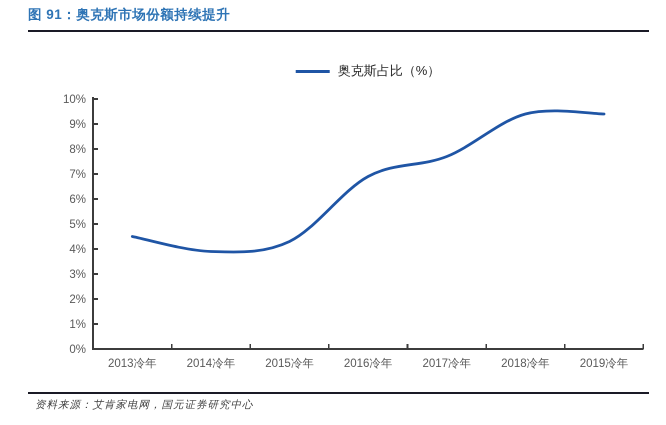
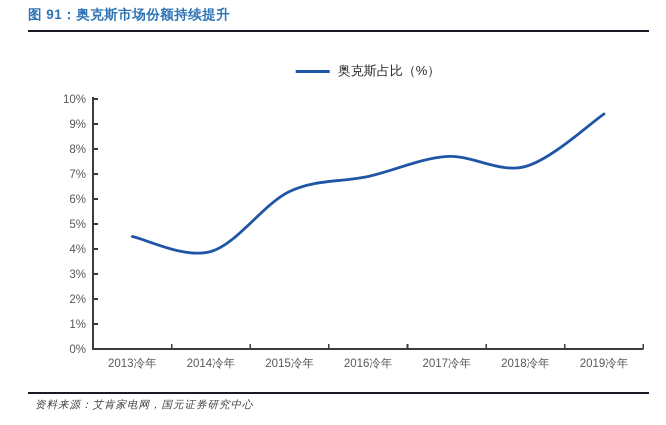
2015冷年: 4.3% -> 6.3%
2018冷年: 9.4% -> 7.3%
